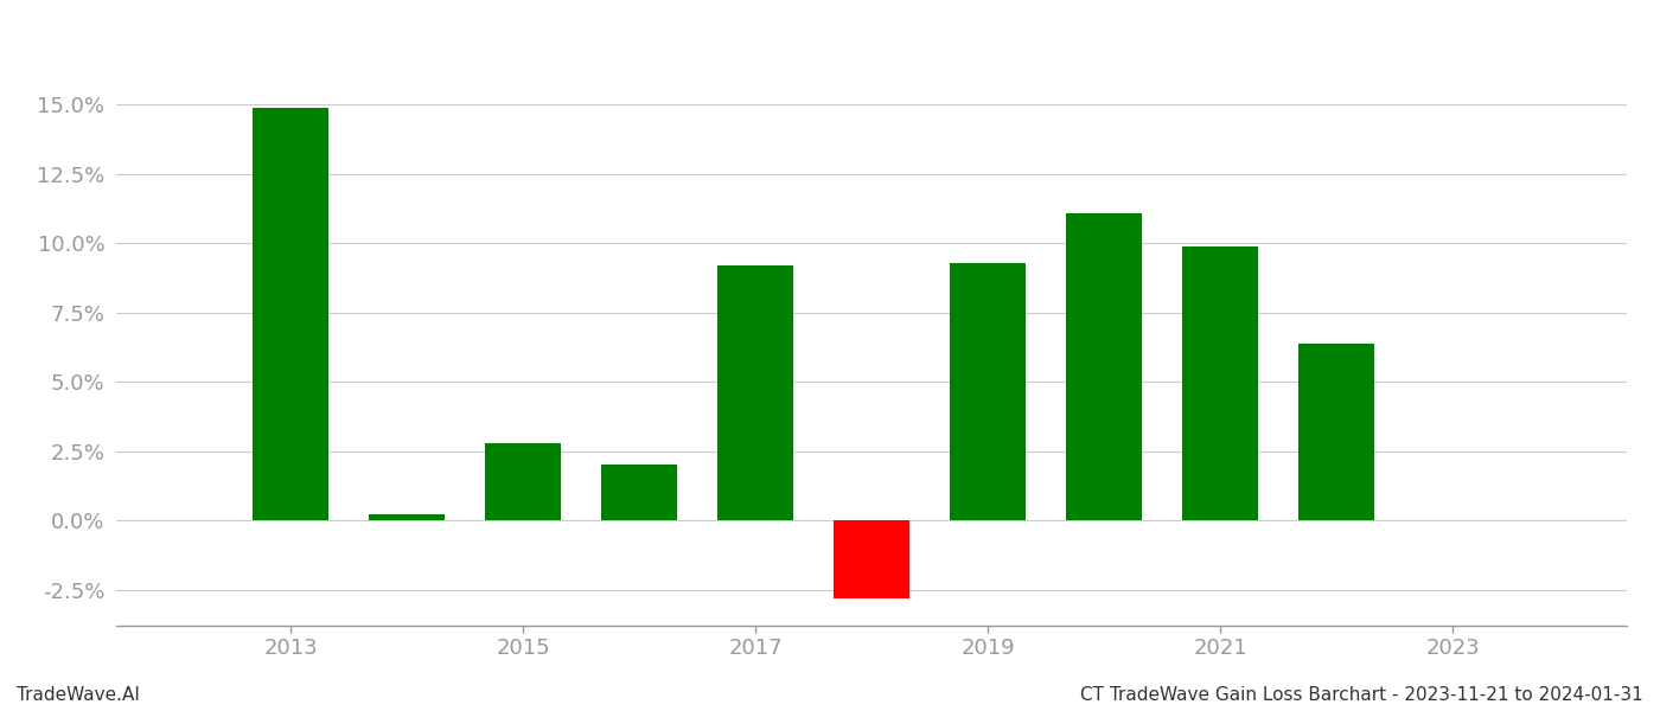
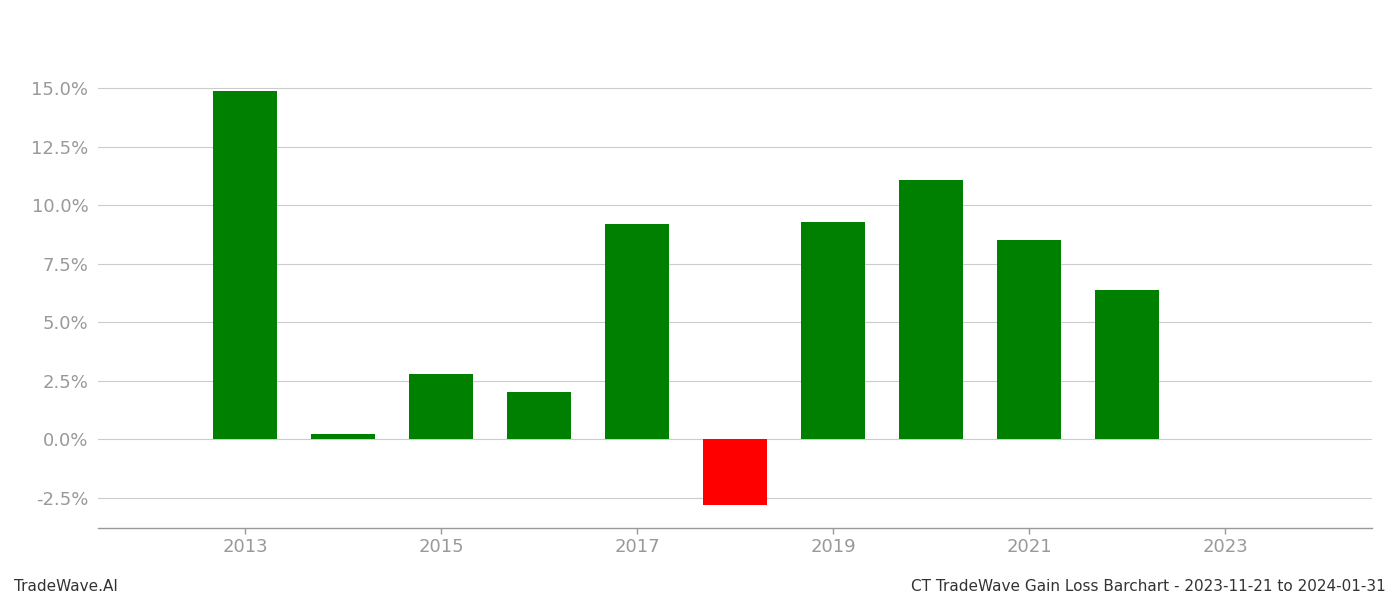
2021: 9.9% -> 8.5%
